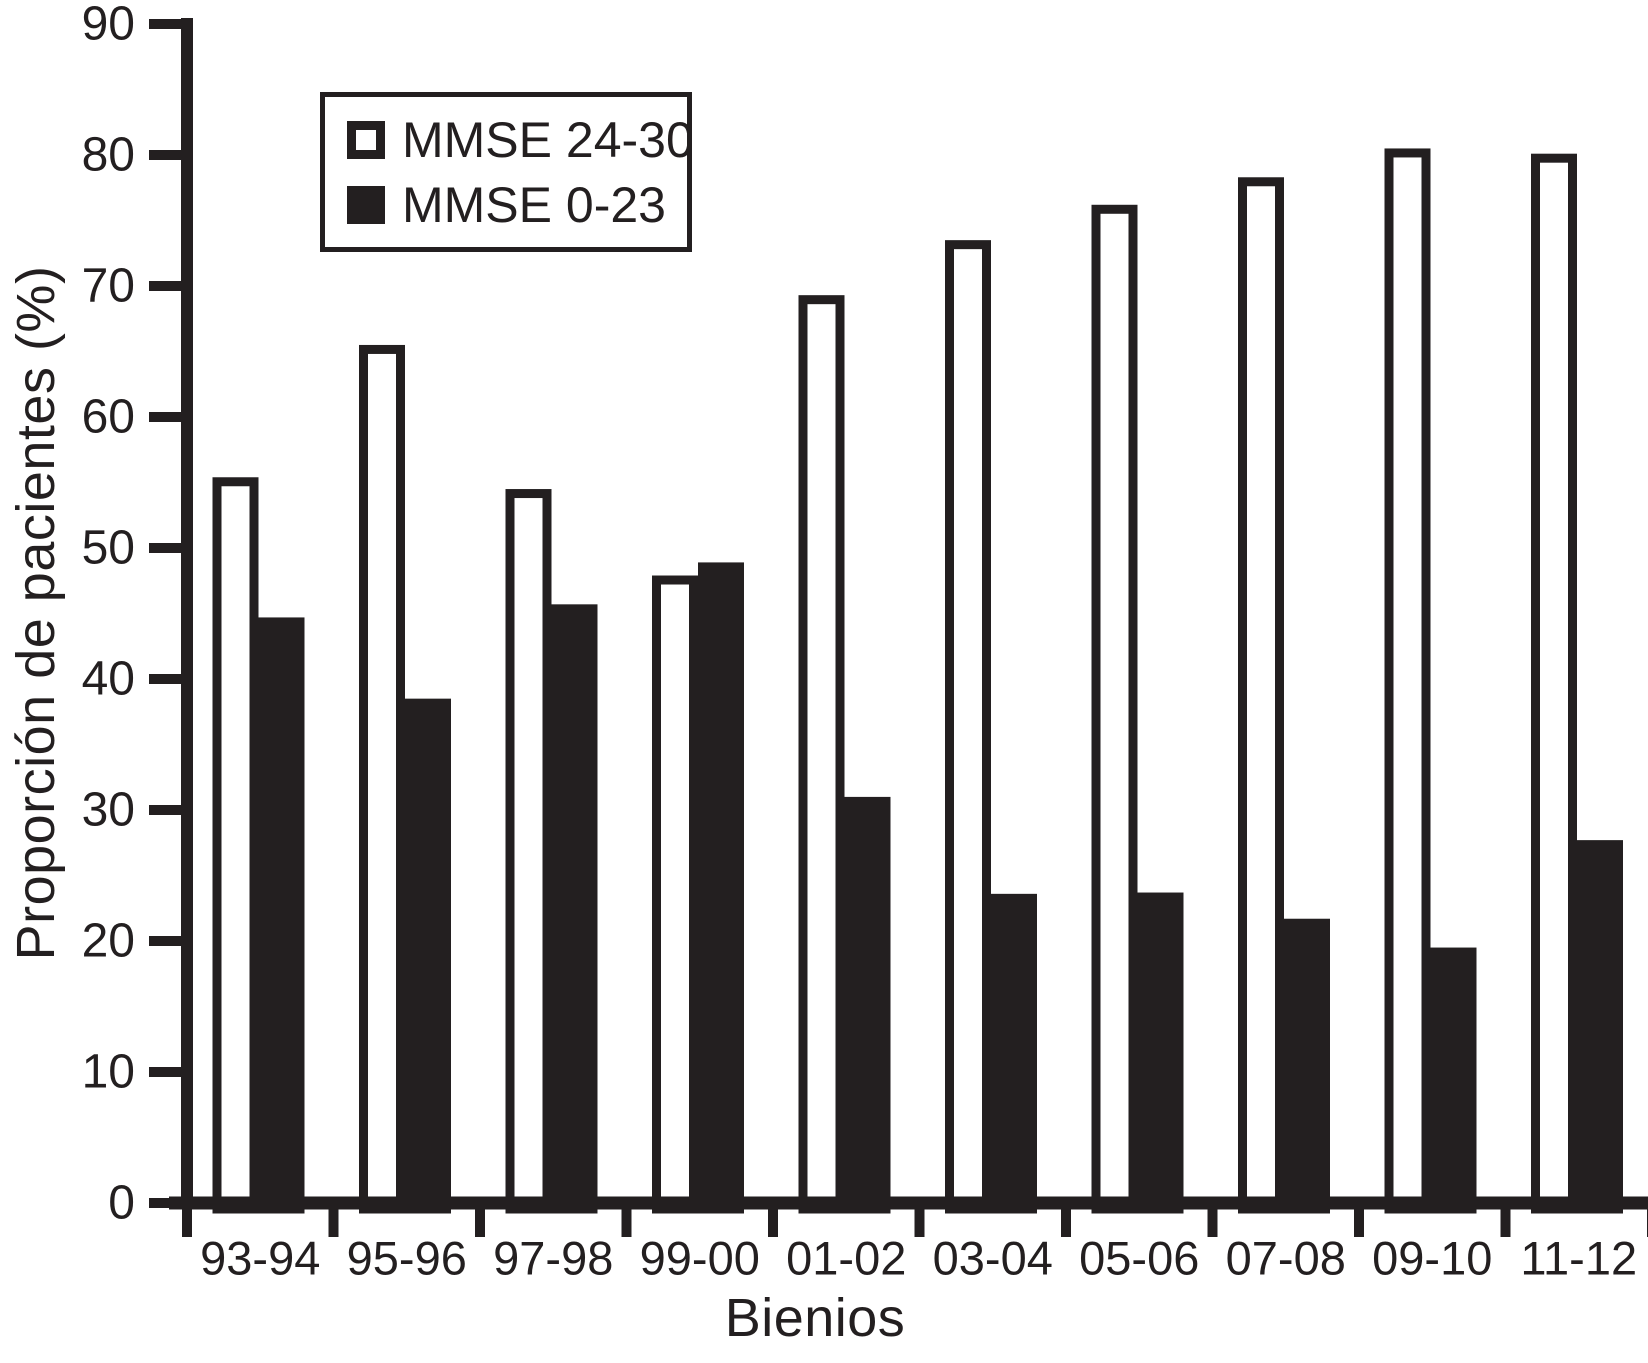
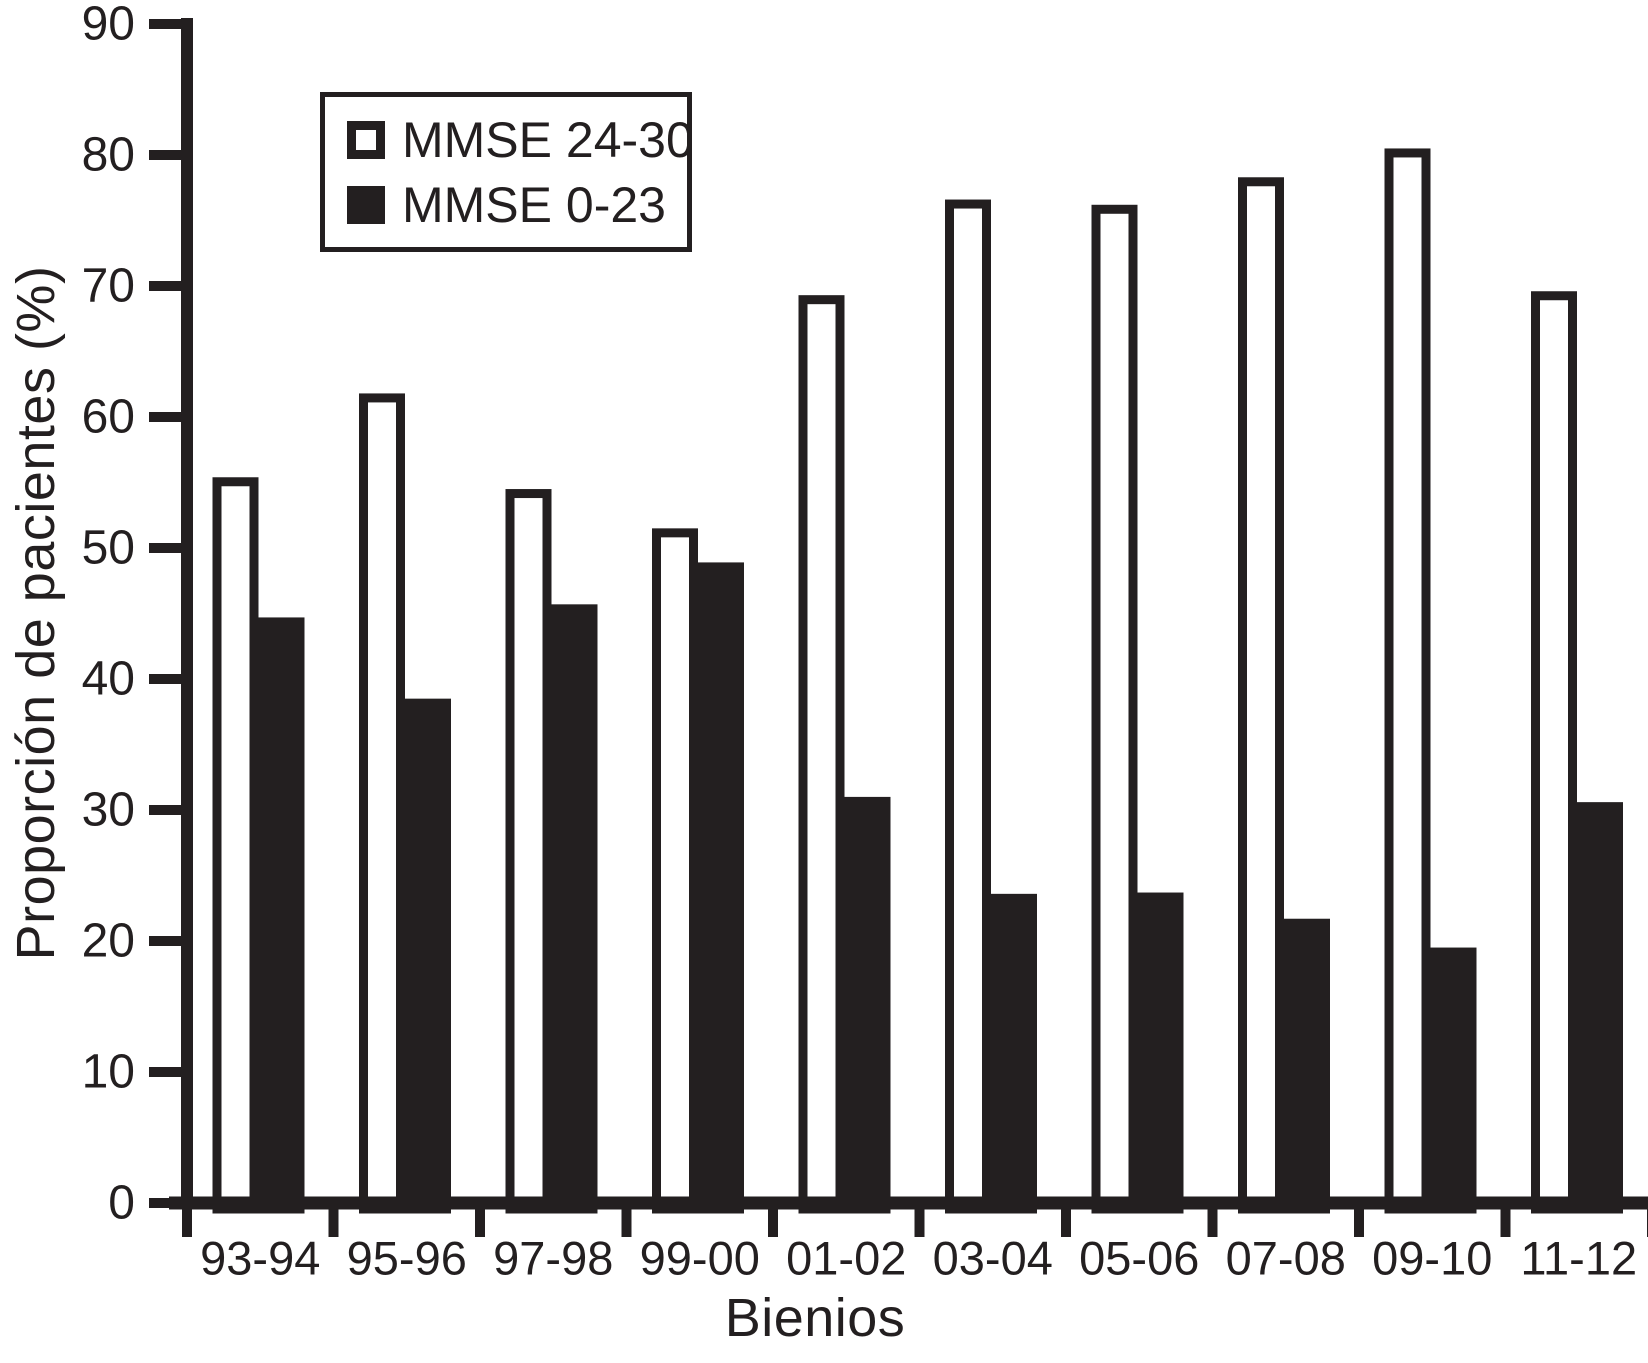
MMSE 24-30/95-96: 65.5 -> 61.8
MMSE 24-30/99-00: 47.9 -> 51.5
MMSE 24-30/03-04: 73.5 -> 76.6
MMSE 24-30/11-12: 80.1 -> 69.6
MMSE 0-23/11-12: 27.7 -> 30.6
